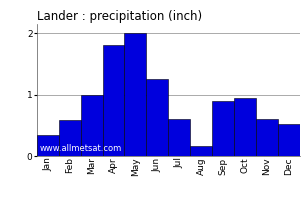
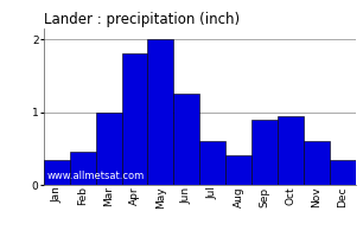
Feb: 0.58 -> 0.45
Aug: 0.16 -> 0.40
Dec: 0.52 -> 0.35
